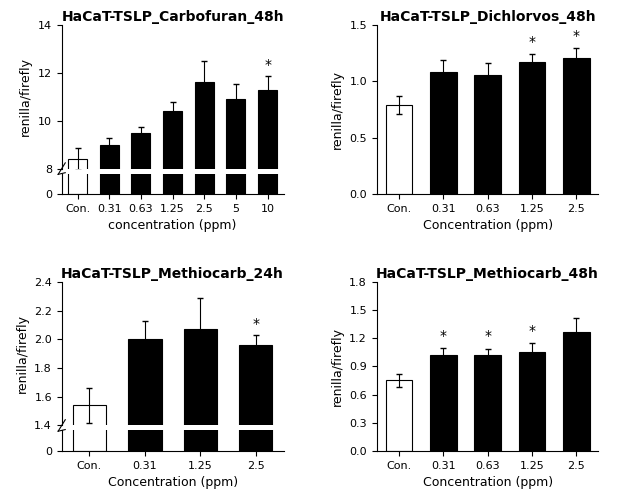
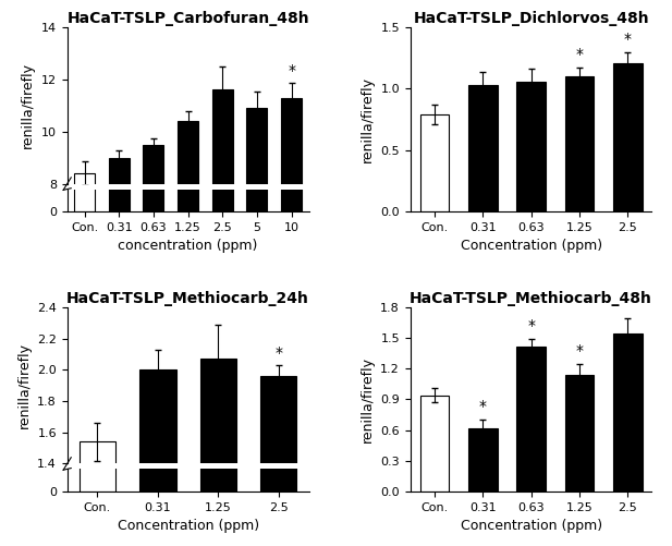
HaCaT-TSLP_Dichlorvos_48h/0.31: 1.08 -> 1.03
HaCaT-TSLP_Dichlorvos_48h/1.25: 1.17 -> 1.10
HaCaT-TSLP_Methiocarb_48h/Con.: 0.75 -> 0.94
HaCaT-TSLP_Methiocarb_48h/0.31: 1.02 -> 0.62
HaCaT-TSLP_Methiocarb_48h/0.63: 1.02 -> 1.42
HaCaT-TSLP_Methiocarb_48h/1.25: 1.05 -> 1.14
HaCaT-TSLP_Methiocarb_48h/2.5: 1.27 -> 1.54
